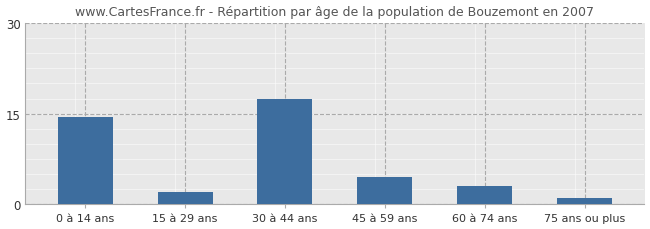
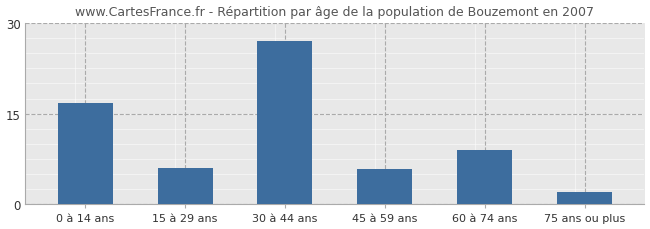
0 à 14 ans: 14.5 -> 16.8
15 à 29 ans: 2.0 -> 6.0
30 à 44 ans: 17.5 -> 27.0
45 à 59 ans: 4.5 -> 5.8
60 à 74 ans: 3.0 -> 9.0
75 ans ou plus: 1.0 -> 2.0
